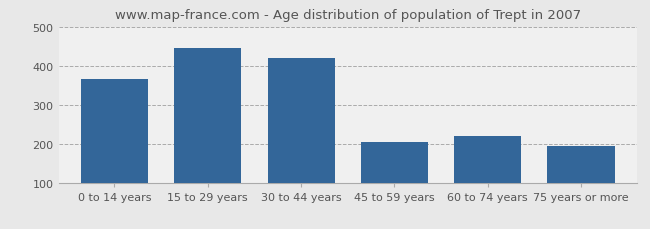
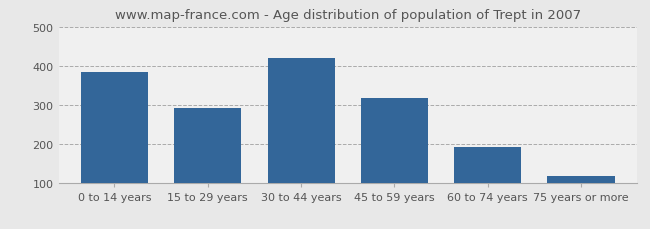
0 to 14 years: 365 -> 385
15 to 29 years: 445 -> 292
45 to 59 years: 205 -> 317
60 to 74 years: 220 -> 193
75 years or more: 195 -> 118
